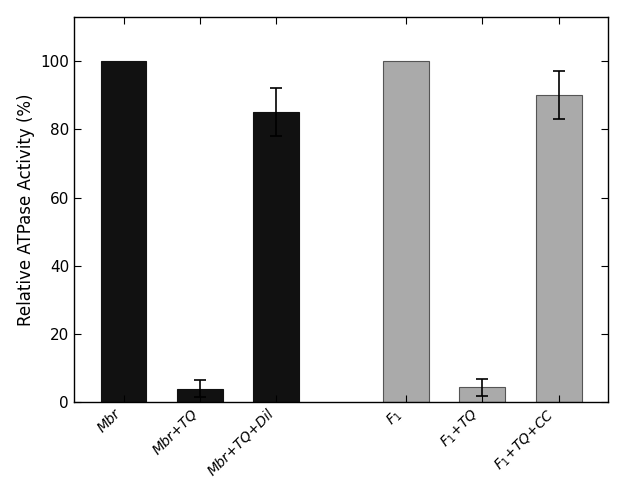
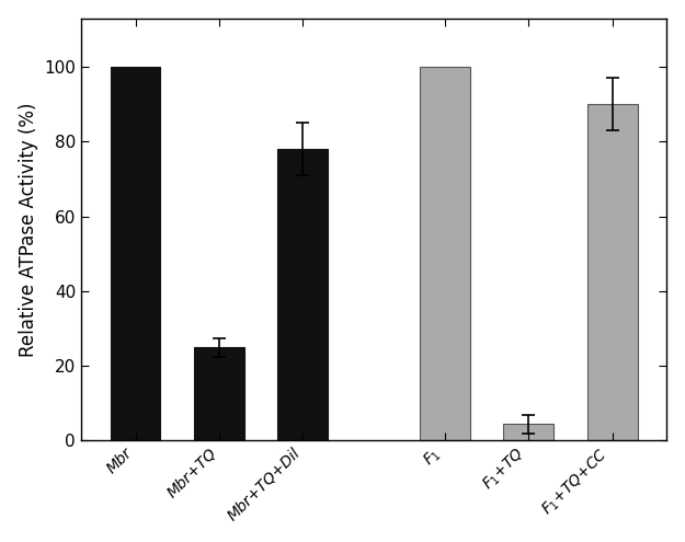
Mbr+TQ: 4.0 -> 25.0
Mbr+TQ+Dil: 85.0 -> 78.0
